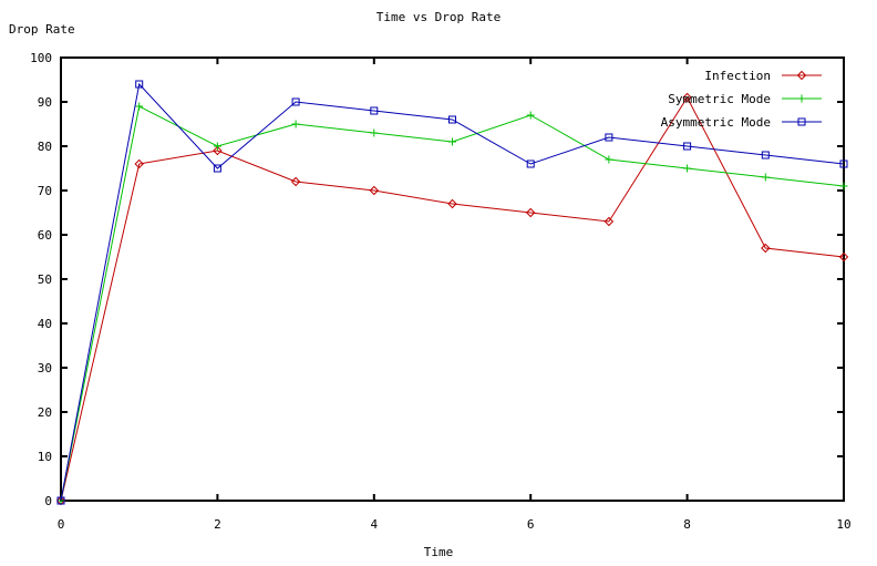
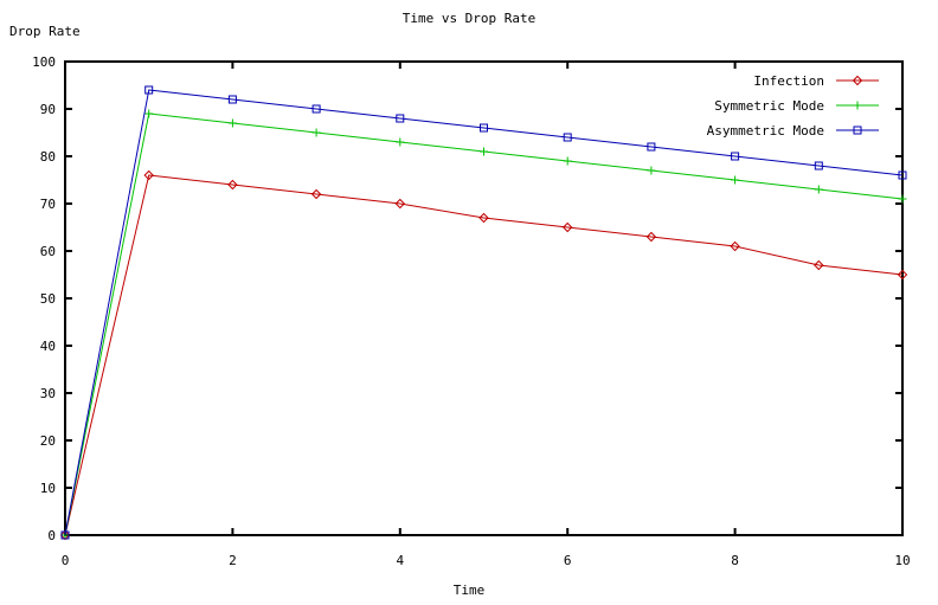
Infection/2: 79 -> 74
Symmetric Mode/2: 80 -> 87
Asymmetric Mode/2: 75 -> 92
Symmetric Mode/6: 87 -> 79
Asymmetric Mode/6: 76 -> 84
Infection/8: 91 -> 61
